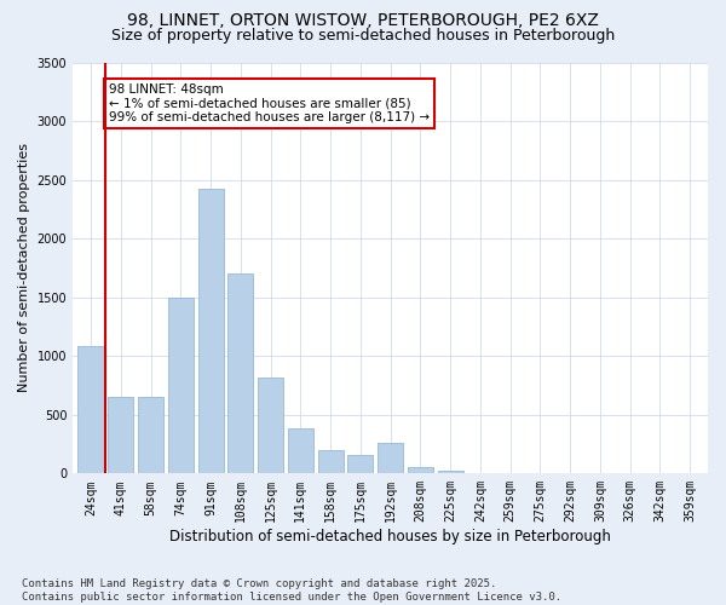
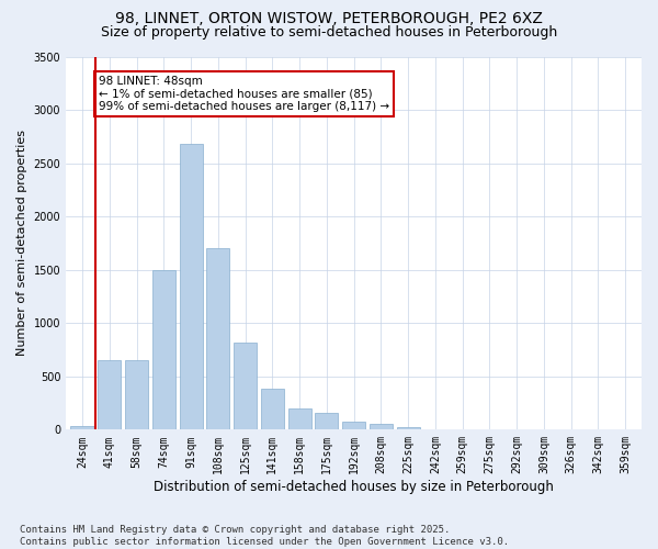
24sqm: 1080 -> 30
91sqm: 2420 -> 2680
192sqm: 260 -> 80
